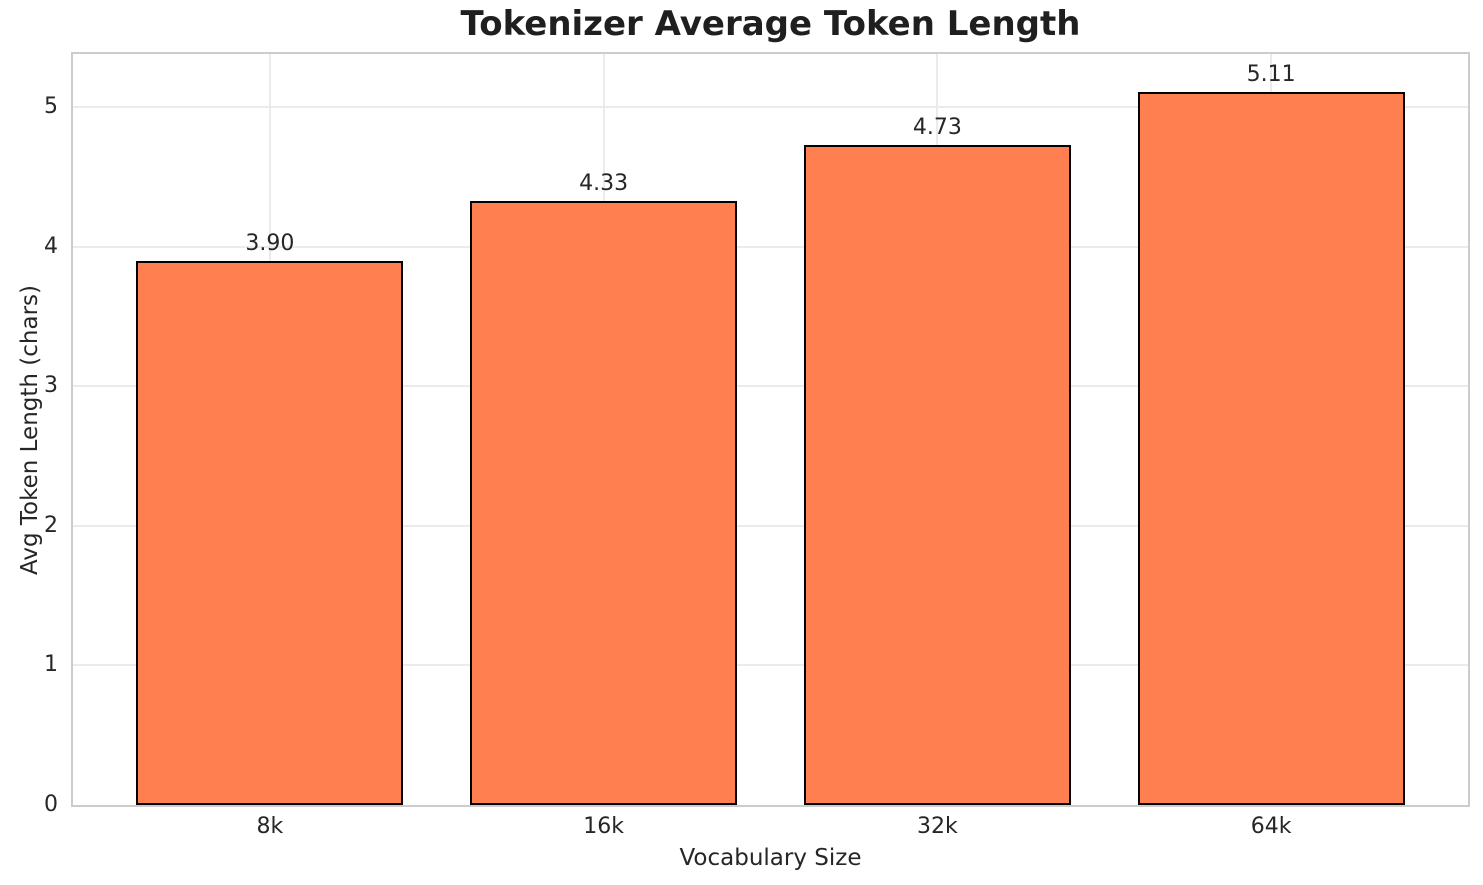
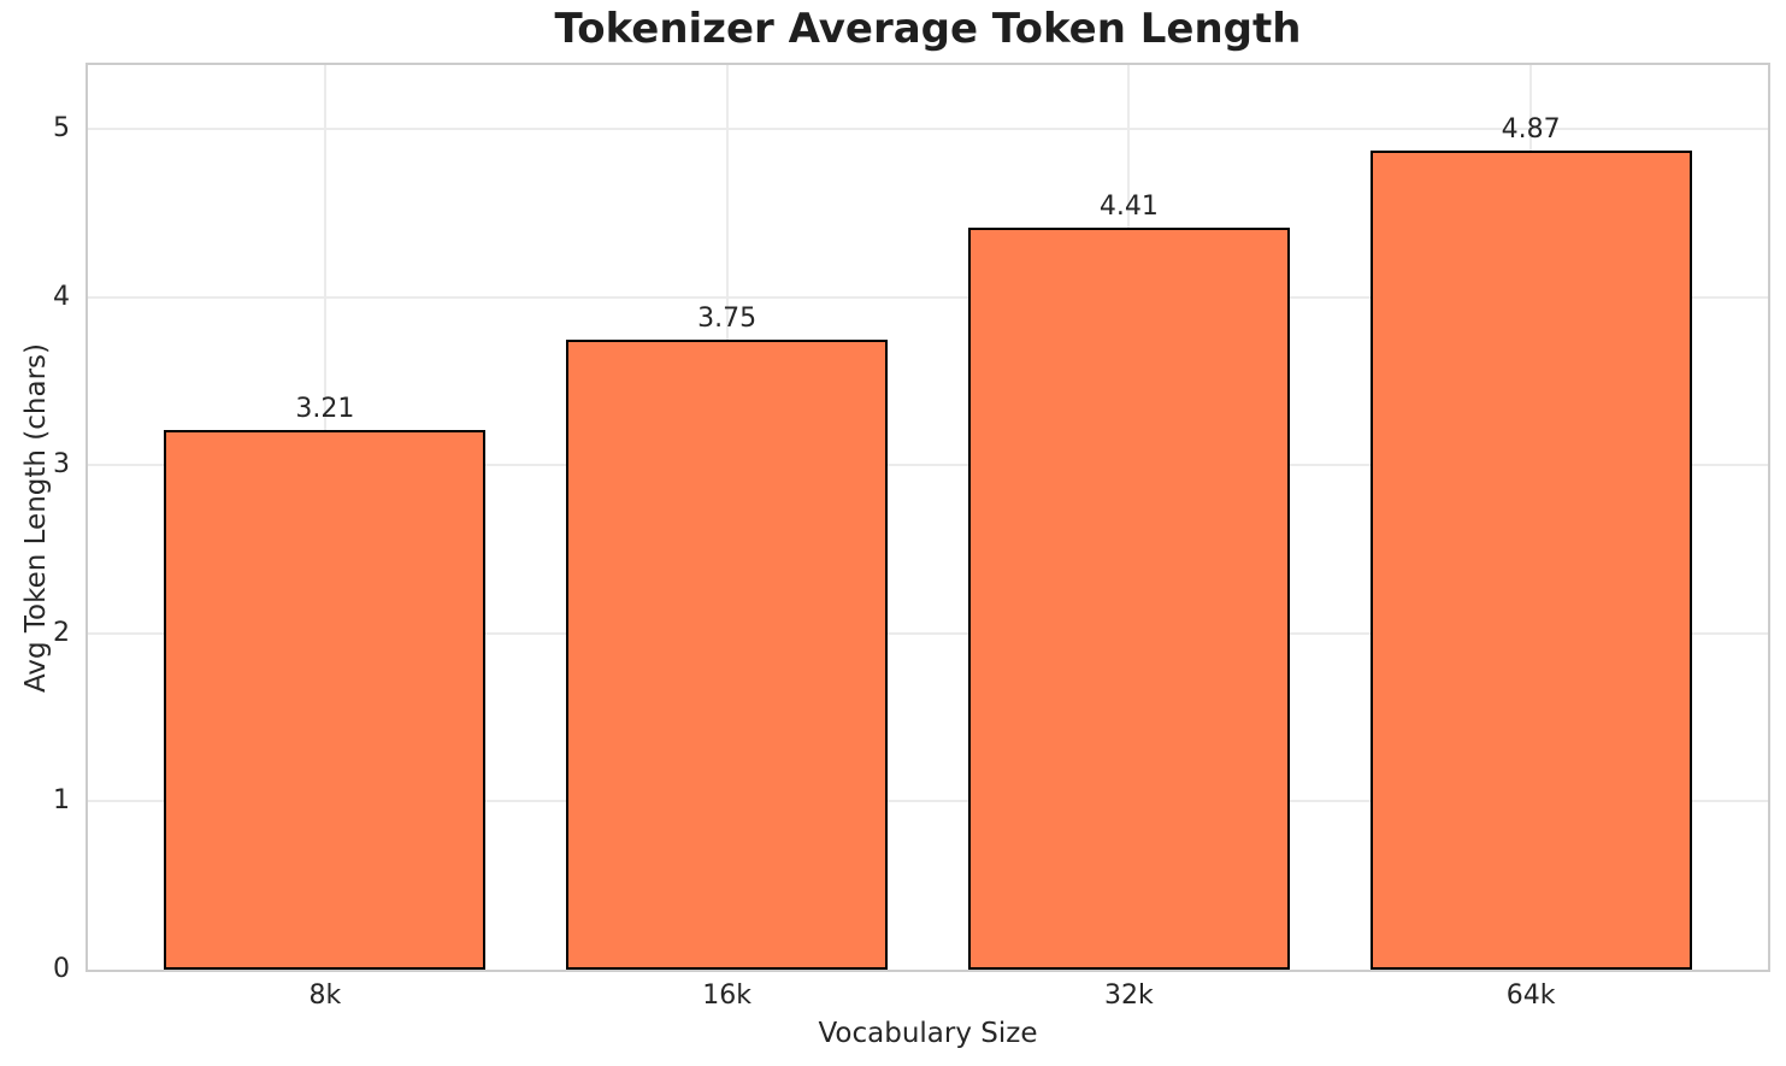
8k: 3.90 -> 3.21
16k: 4.33 -> 3.75
32k: 4.73 -> 4.41
64k: 5.11 -> 4.87
